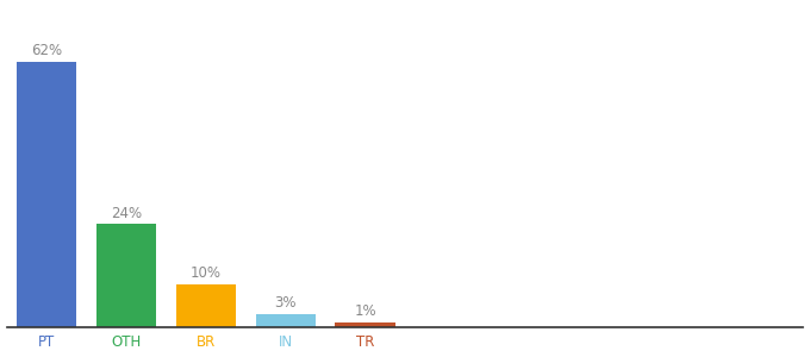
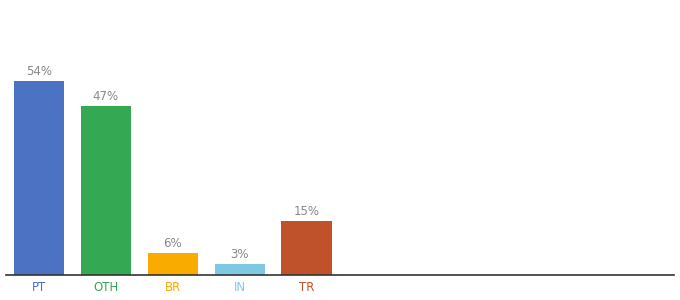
PT: 62% -> 54%
OTH: 24% -> 47%
BR: 10% -> 6%
TR: 1% -> 15%
